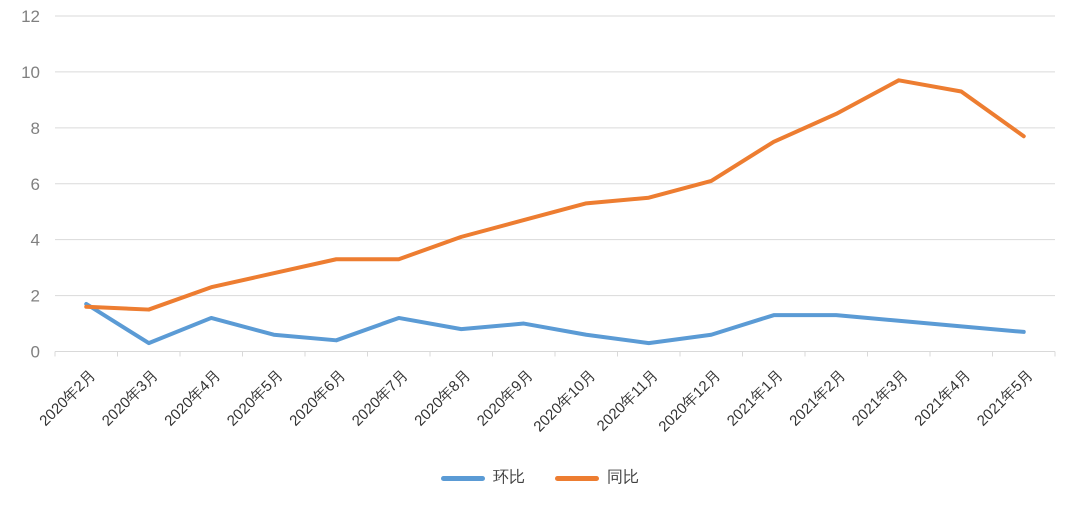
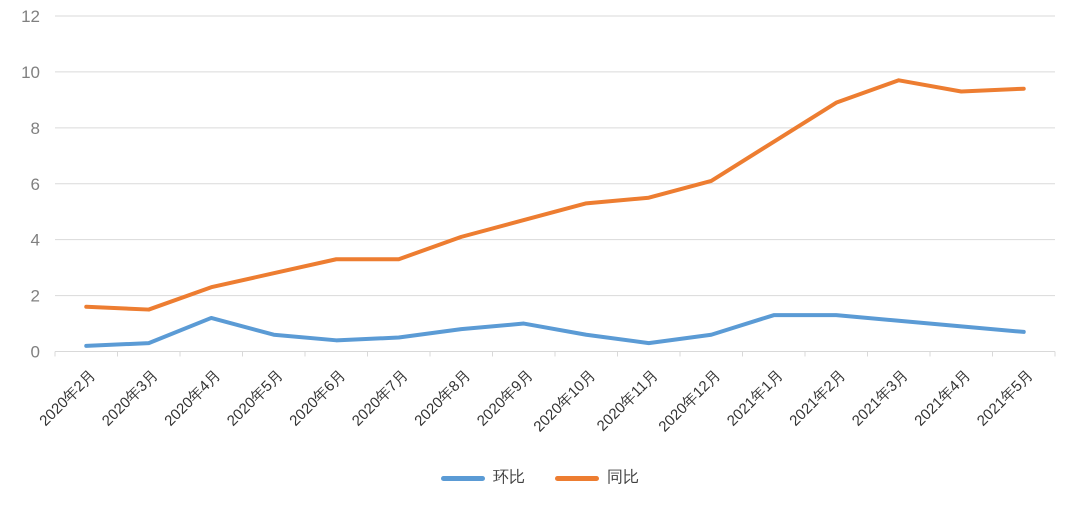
环比/2020年2月: 1.7 -> 0.2
环比/2020年7月: 1.2 -> 0.5
同比/2021年2月: 8.5 -> 8.9
同比/2021年5月: 7.7 -> 9.4
